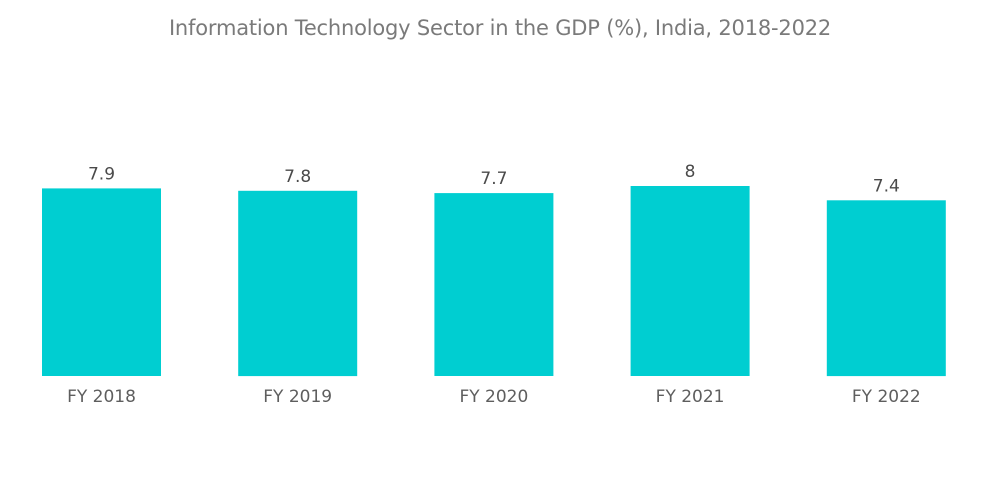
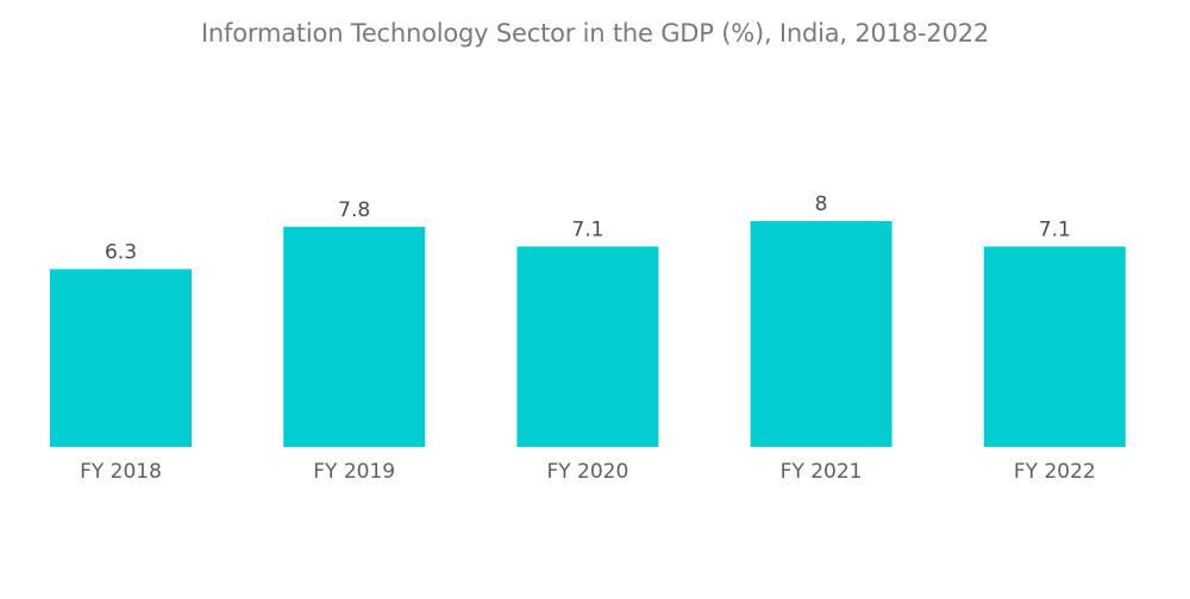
FY 2018: 7.9 -> 6.3
FY 2020: 7.7 -> 7.1
FY 2022: 7.4 -> 7.1
